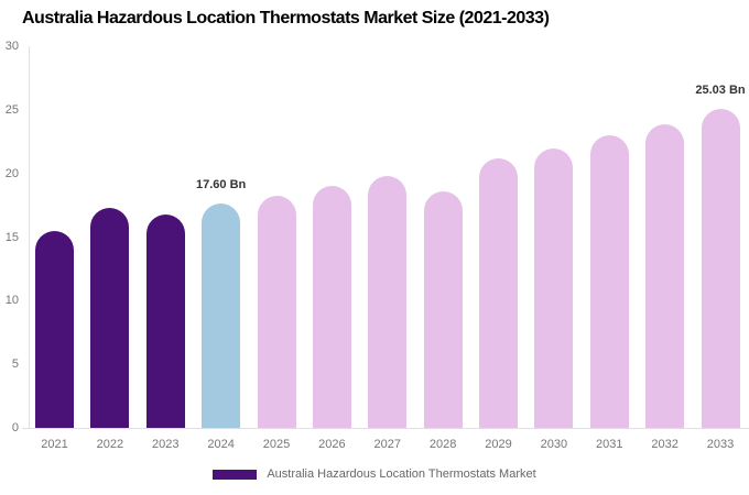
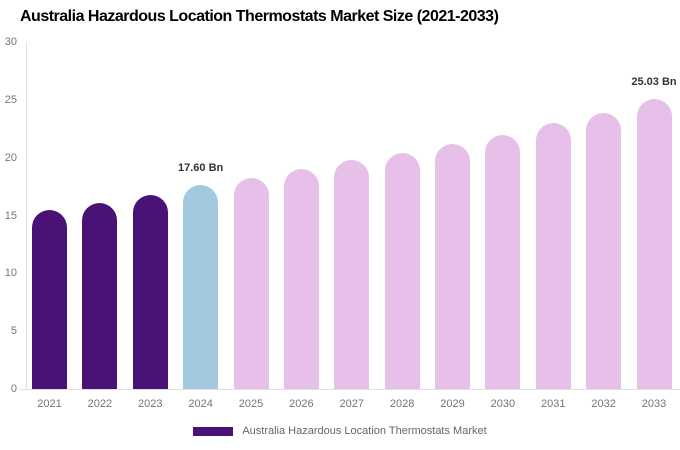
2022: 17.3 -> 16.1
2028: 18.6 -> 20.4
